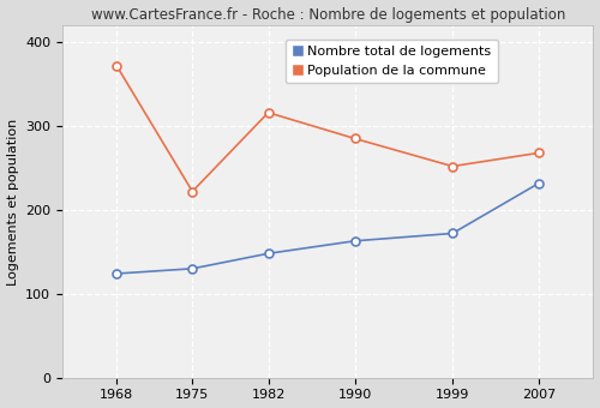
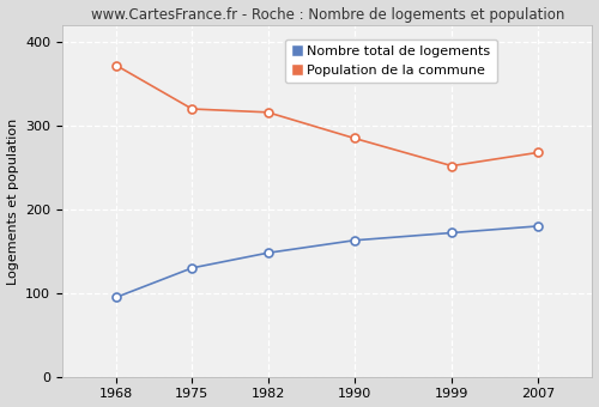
Nombre total de logements/1968: 124 -> 95
Population de la commune/1975: 222 -> 320
Nombre total de logements/2007: 232 -> 180
